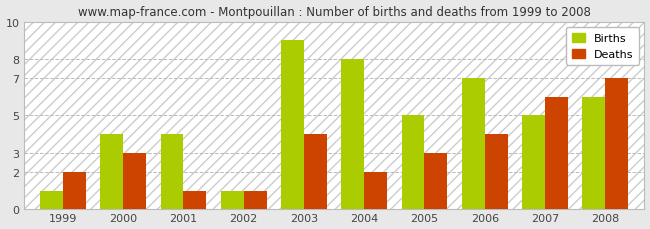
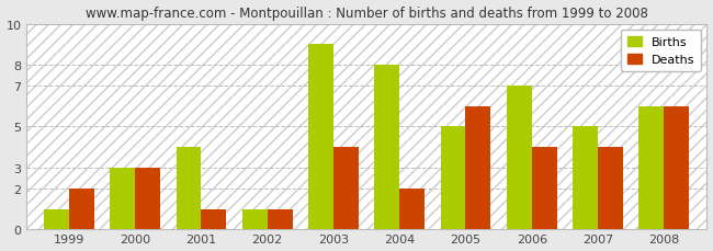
Births/2000: 4 -> 3
Deaths/2005: 3 -> 6
Deaths/2007: 6 -> 4
Deaths/2008: 7 -> 6
